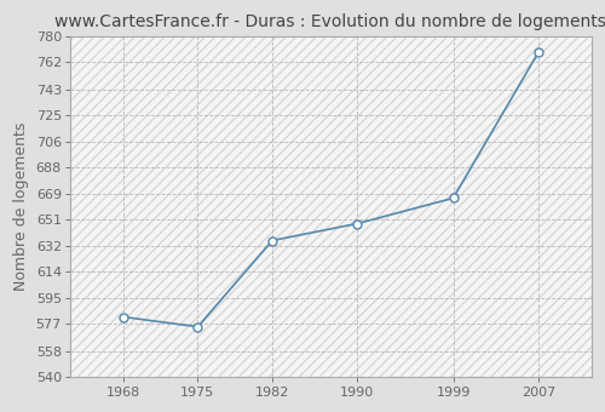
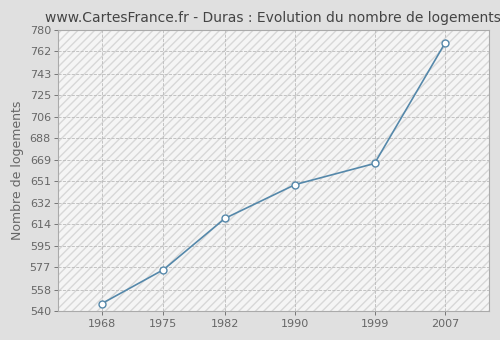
1968: 582 -> 546
1982: 636 -> 619
